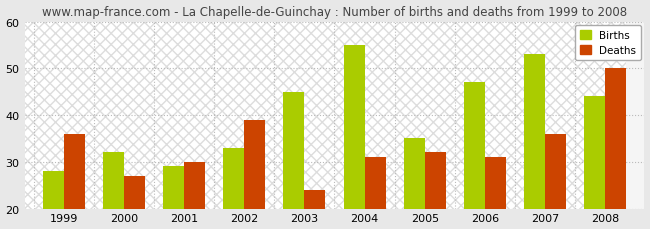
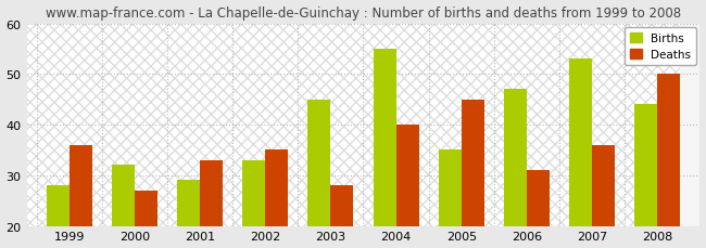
Deaths/2001: 30 -> 33
Deaths/2002: 39 -> 35
Deaths/2003: 24 -> 28
Deaths/2004: 31 -> 40
Deaths/2005: 32 -> 45
